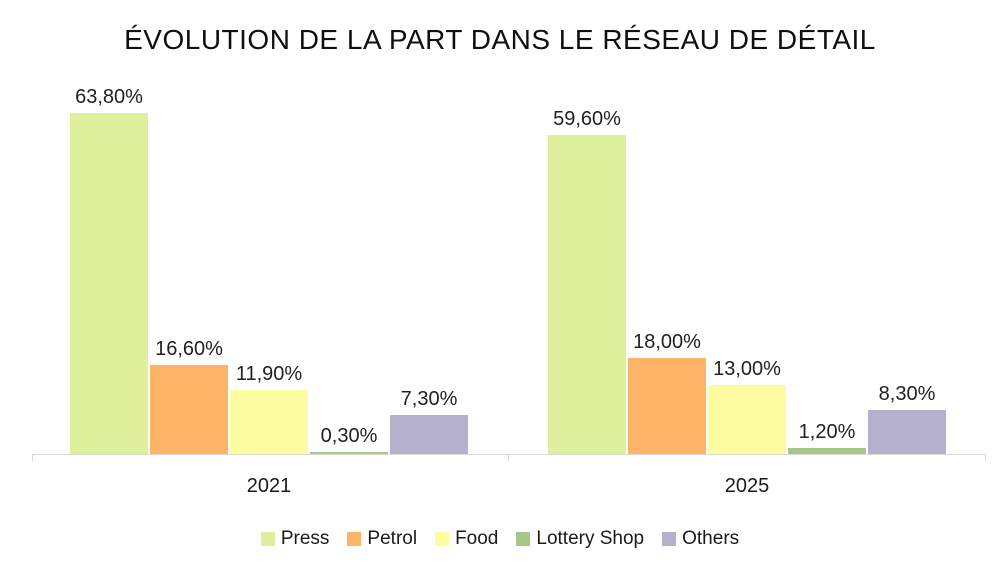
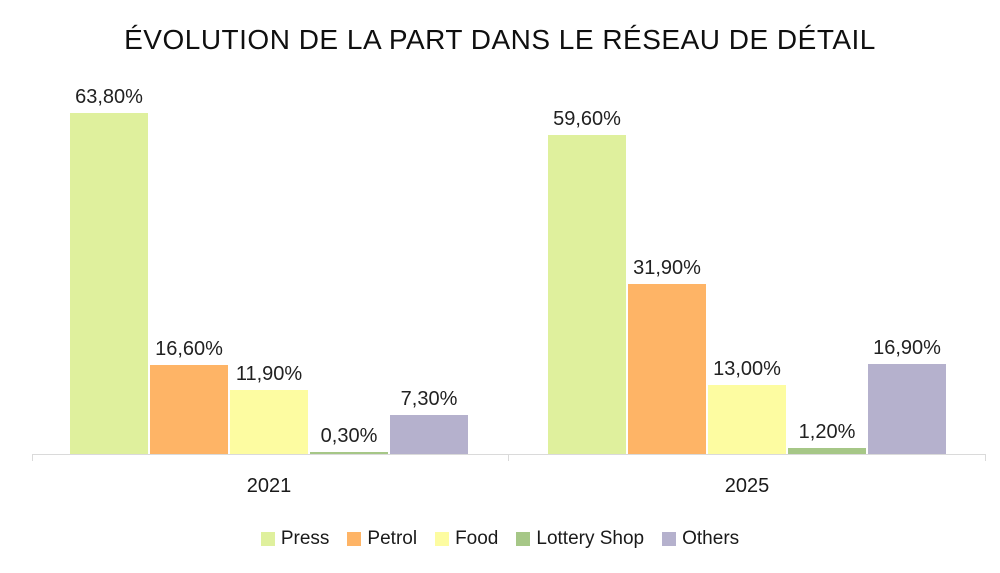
Petrol/2025: 18,00% -> 31,90%
Others/2025: 8,30% -> 16,90%
